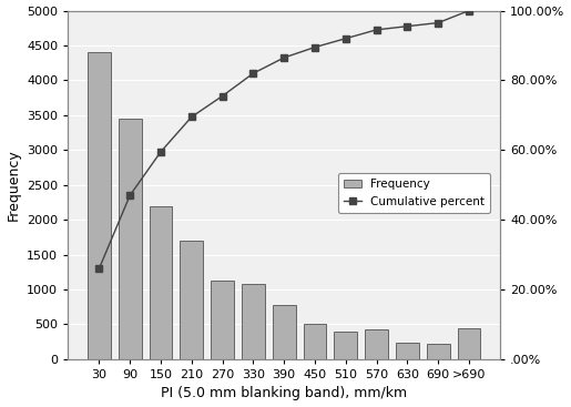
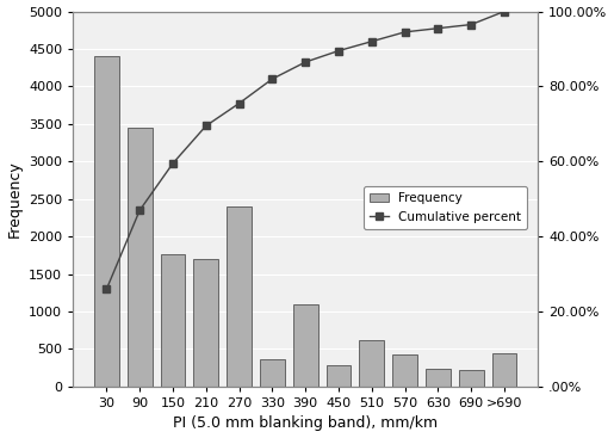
Frequency/150: 2200 -> 1760
Frequency/270: 1120 -> 2400
Frequency/330: 1080 -> 360
Frequency/390: 770 -> 1100
Frequency/450: 500 -> 280
Frequency/510: 390 -> 620
